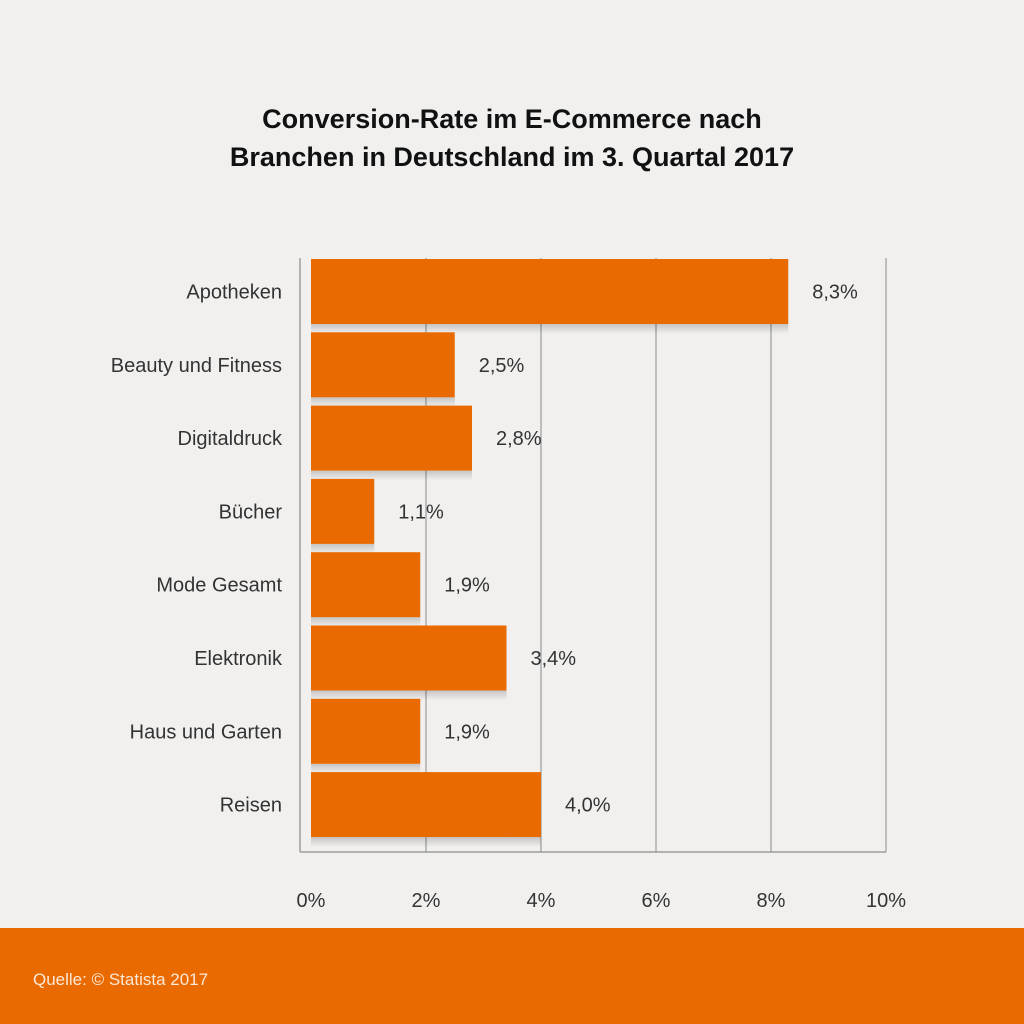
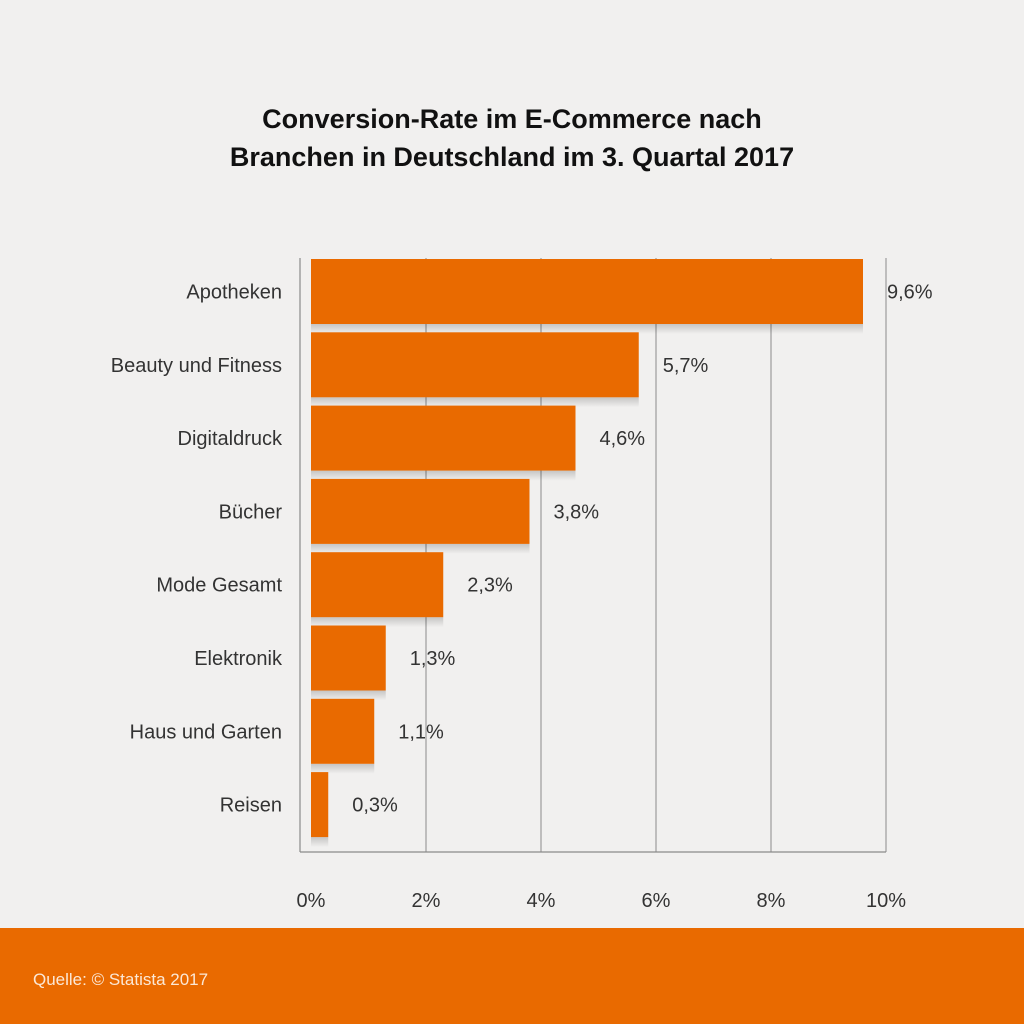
Apotheken: 8,3% -> 9,6%
Beauty und Fitness: 2,5% -> 5,7%
Digitaldruck: 2,8% -> 4,6%
Bücher: 1,1% -> 3,8%
Mode Gesamt: 1,9% -> 2,3%
Elektronik: 3,4% -> 1,3%
Haus und Garten: 1,9% -> 1,1%
Reisen: 4,0% -> 0,3%
